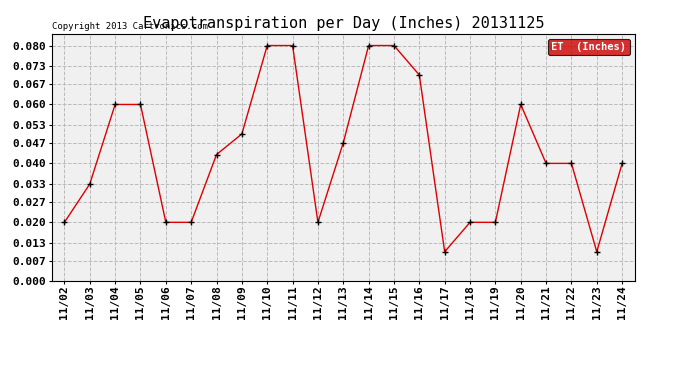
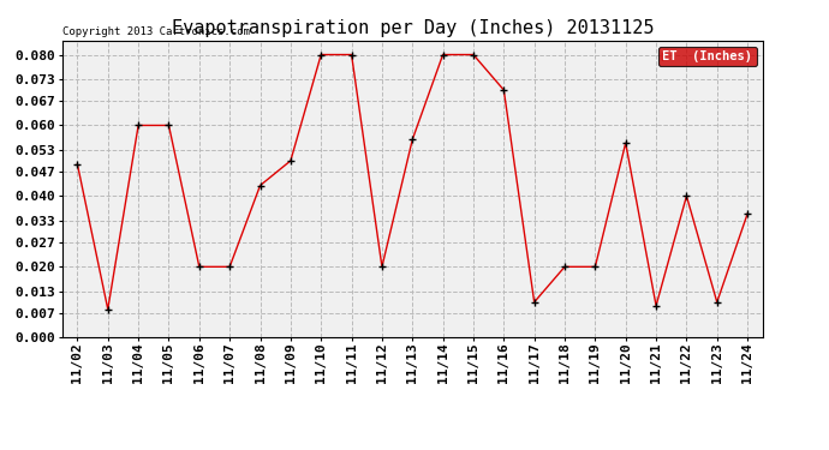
11/02: 0.020 -> 0.049
11/03: 0.033 -> 0.008
11/13: 0.047 -> 0.056
11/20: 0.060 -> 0.055
11/21: 0.040 -> 0.009
11/24: 0.040 -> 0.035
